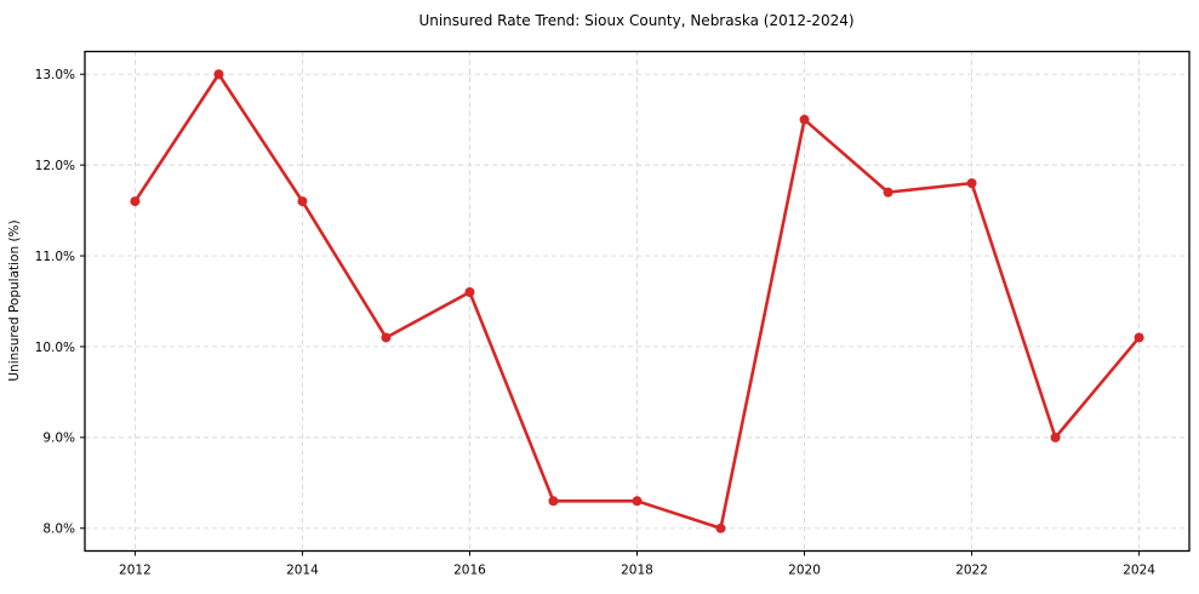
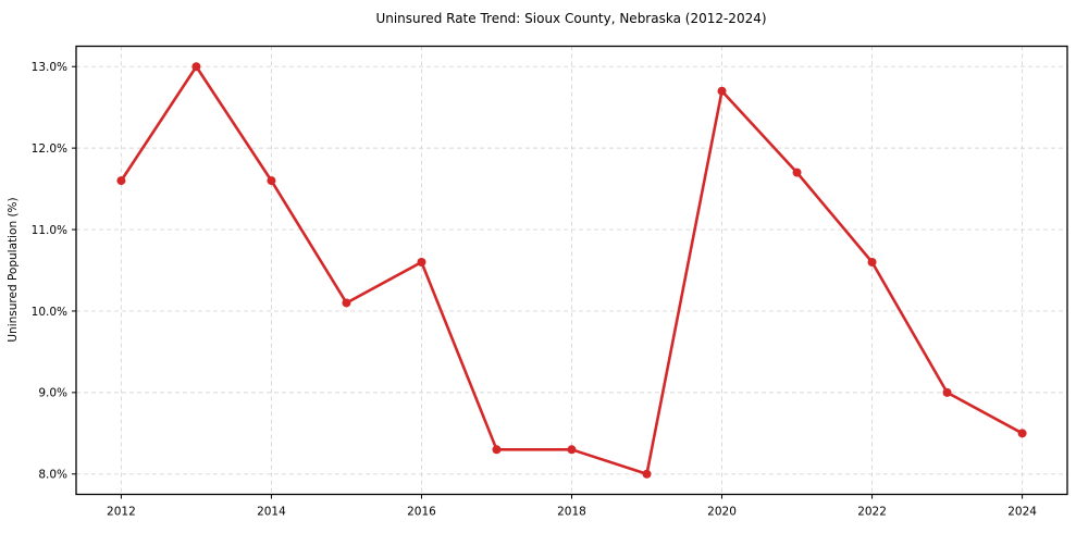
2020: 12.5% -> 12.7%
2022: 11.8% -> 10.6%
2024: 10.1% -> 8.5%
